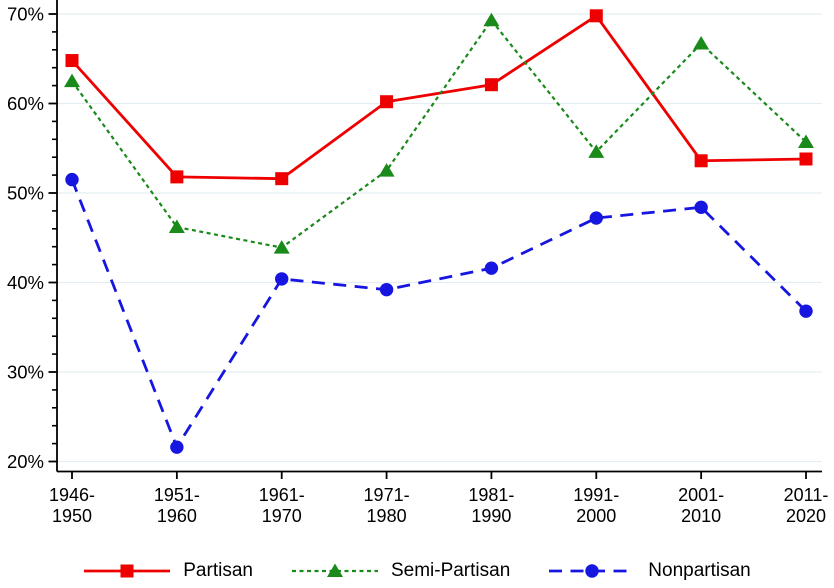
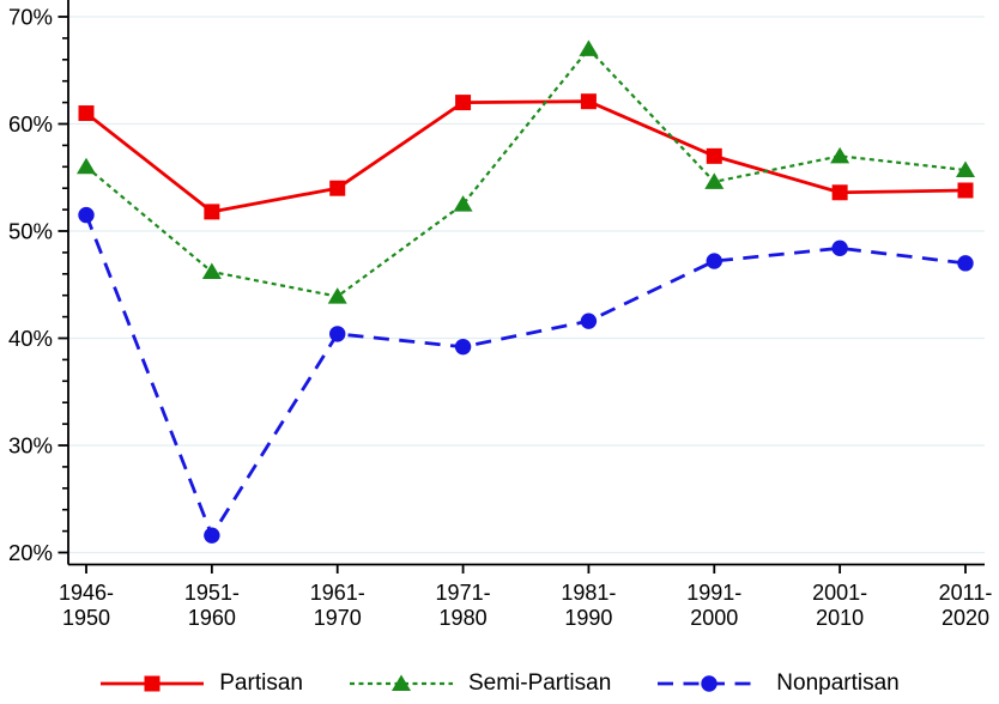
Partisan/1946-1950: 65% -> 61%
Semi-Partisan/1946-1950: 62% -> 56%
Partisan/1961-1970: 52% -> 54%
Partisan/1971-1980: 60% -> 62%
Semi-Partisan/1981-1990: 69% -> 67%
Partisan/1991-2000: 70% -> 57%
Semi-Partisan/2001-2010: 67% -> 57%
Nonpartisan/2011-2020: 37% -> 47%
